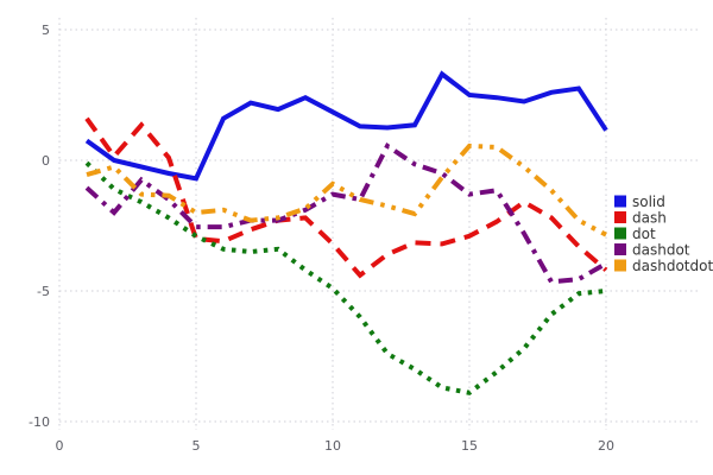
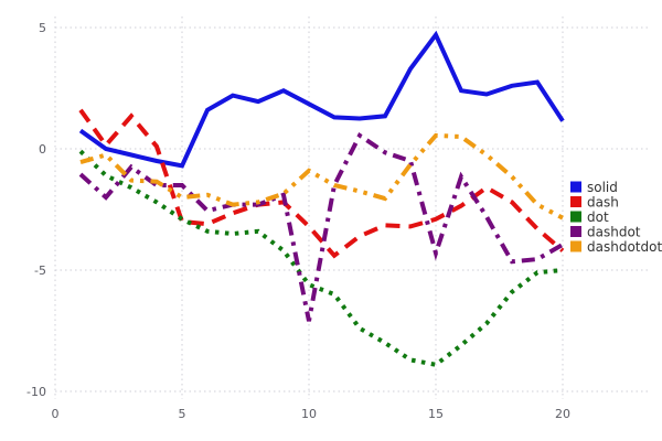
dashdot/5: -2.5 -> -1.5
dot/10: -4.9 -> -5.6
dashdot/10: -1.3 -> -7.1
solid/15: 2.5 -> 4.7
dashdot/15: -1.3 -> -4.3
